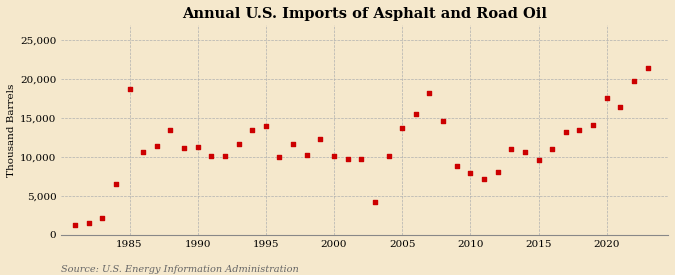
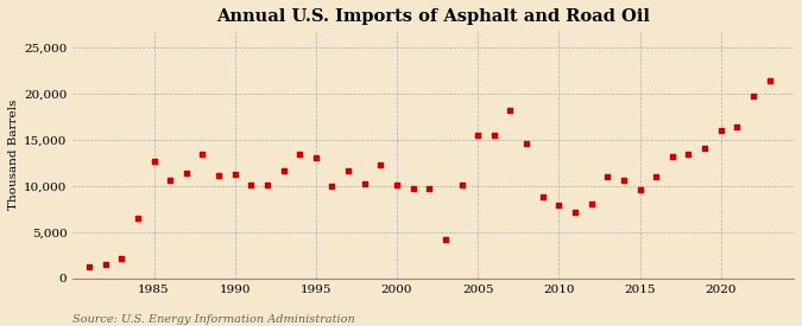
1985: 18,800 -> 12,700
1995: 14,000 -> 13,100
2005: 13,800 -> 15,500
2020: 17,600 -> 16,000
